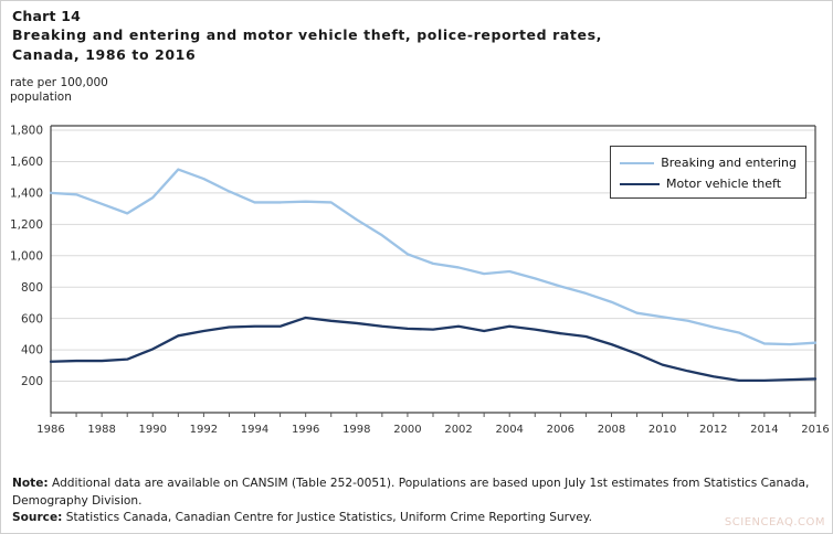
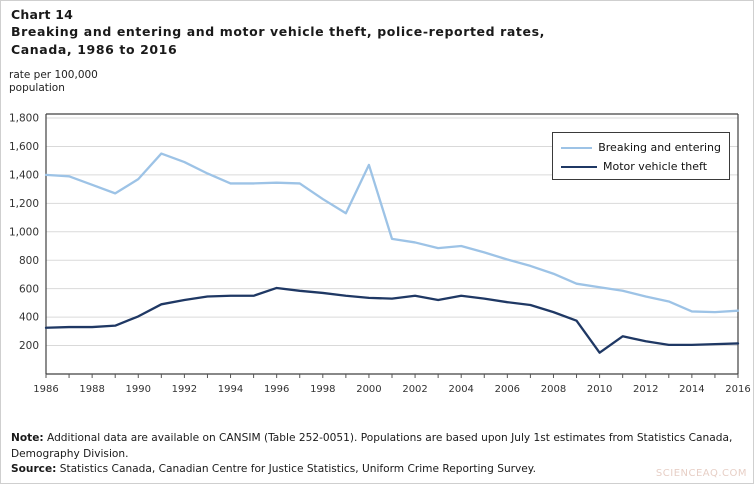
Breaking and entering/2000: 1010 -> 1470
Motor vehicle theft/2010: 300 -> 150
